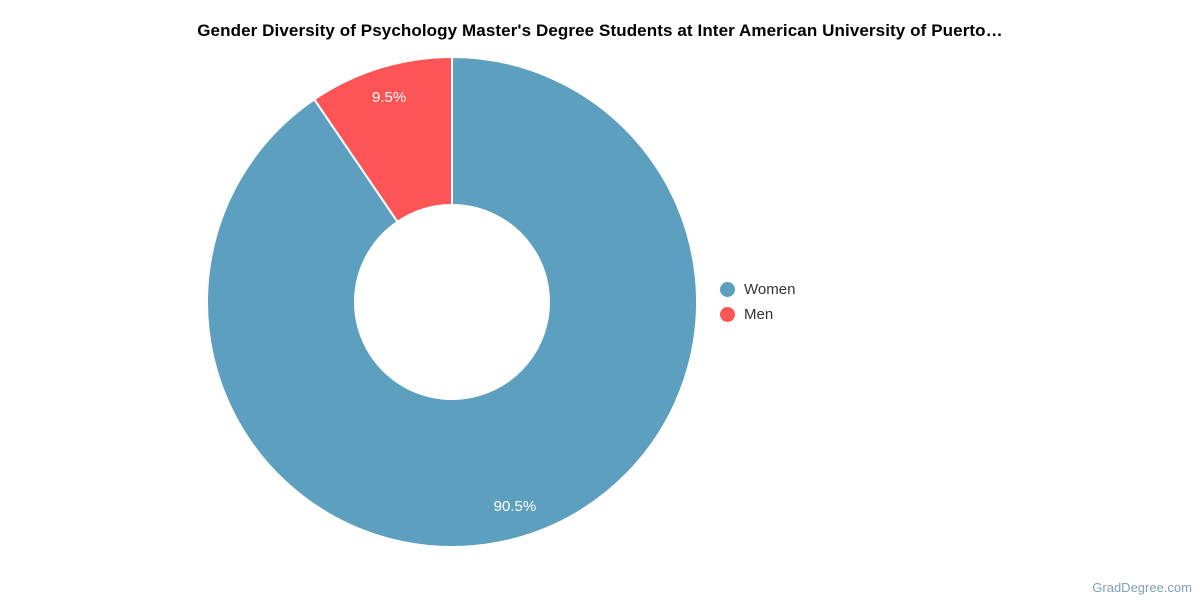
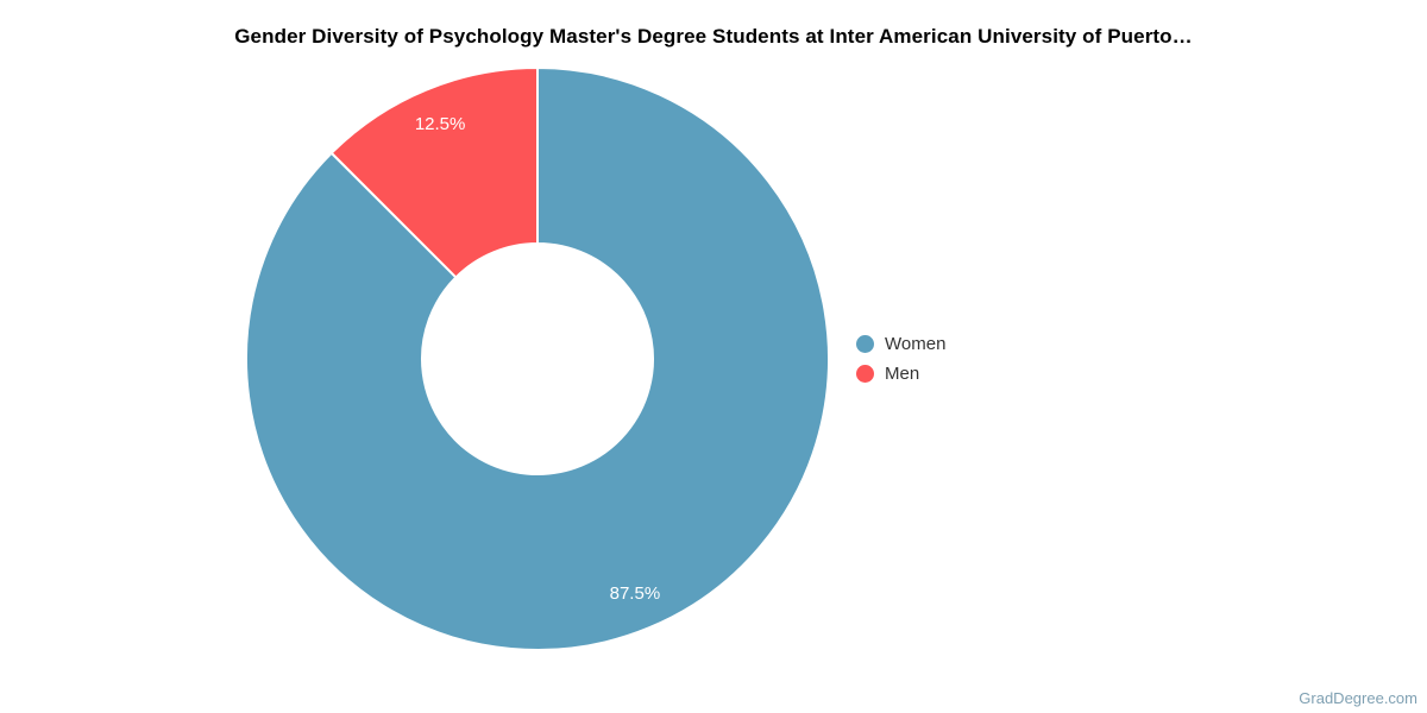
Women: 90.5% -> 87.5%
Men: 9.5% -> 12.5%
